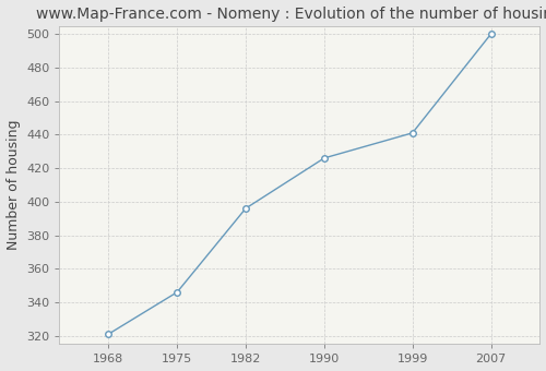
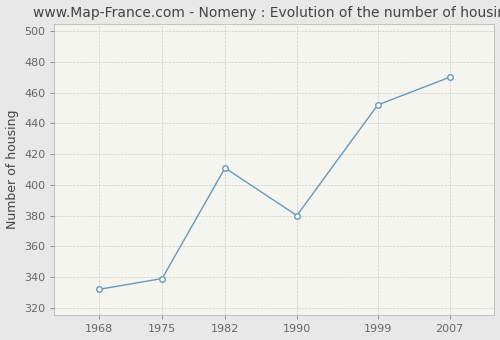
1968: 321 -> 332
1975: 346 -> 339
1982: 396 -> 411
1990: 426 -> 380
1999: 441 -> 452
2007: 500 -> 470
